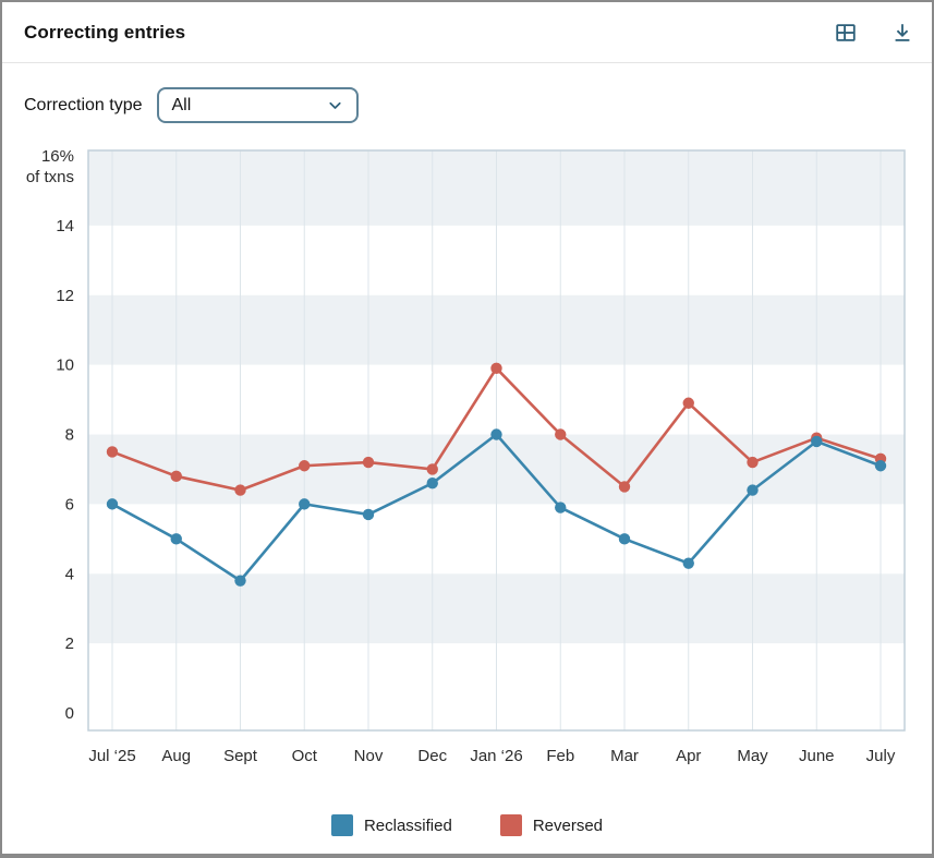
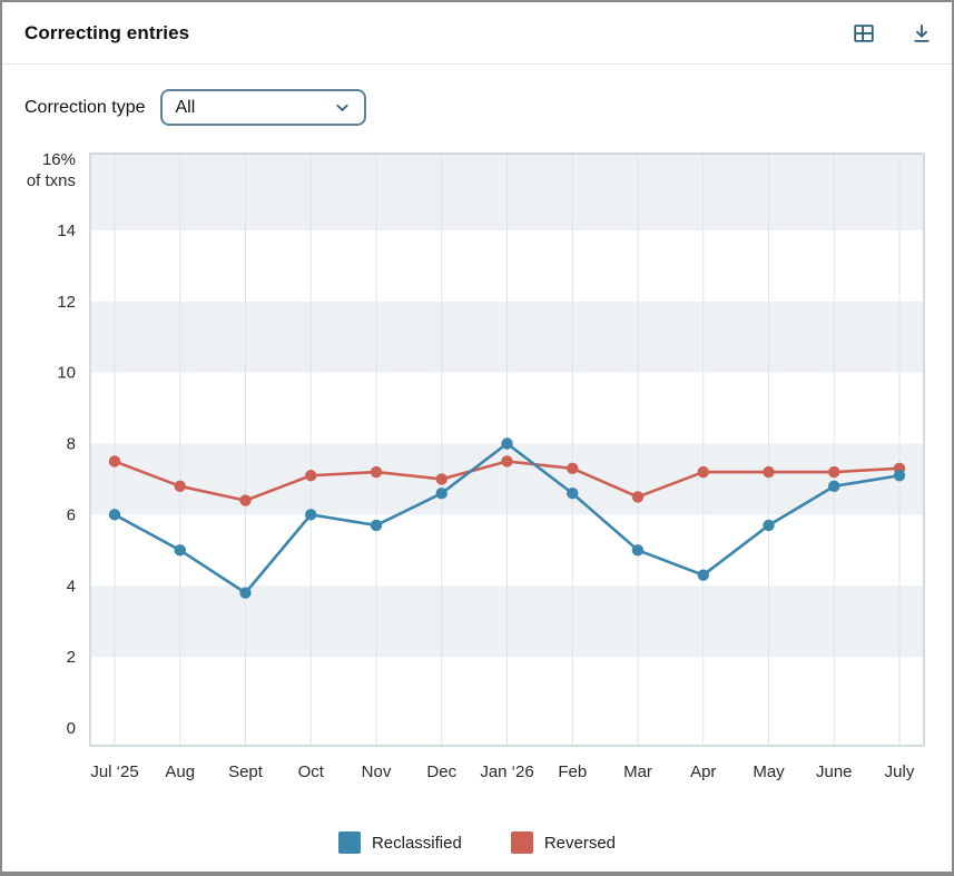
Reversed/Jan ‘26: 9.9% -> 7.5%
Reclassified/Feb: 5.9% -> 6.6%
Reversed/Feb: 8.0% -> 7.3%
Reversed/Apr: 8.9% -> 7.2%
Reclassified/May: 6.4% -> 5.7%
Reclassified/June: 7.8% -> 6.8%
Reversed/June: 7.9% -> 7.2%
